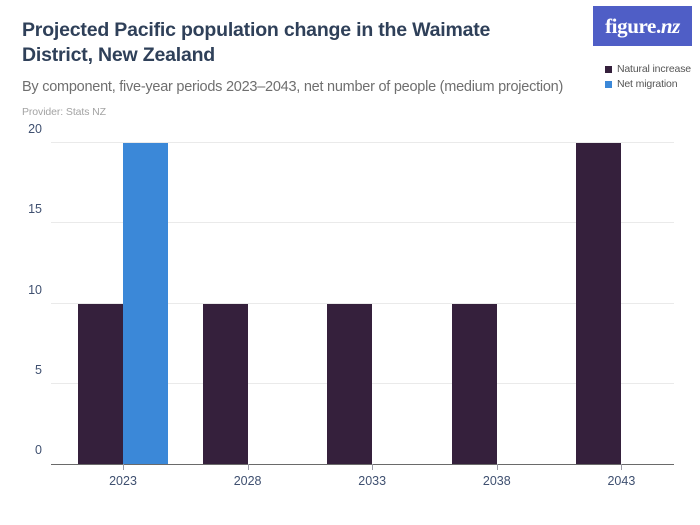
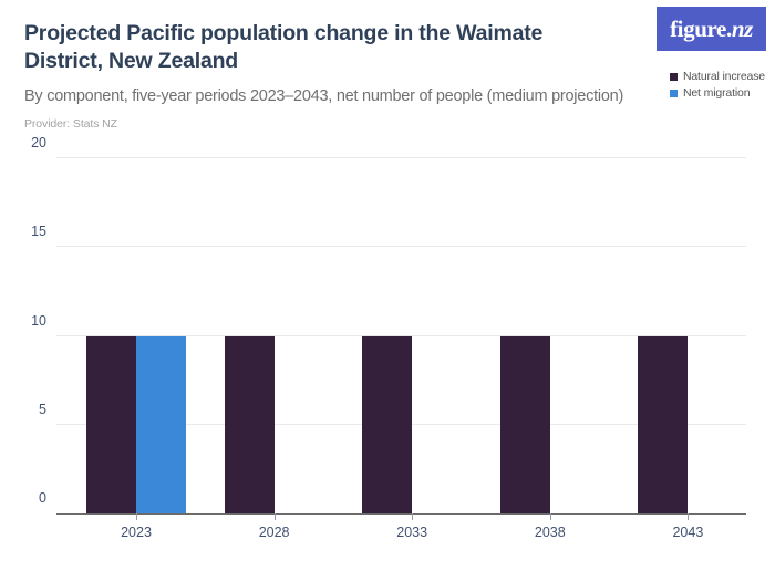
Net migration/2023: 20 -> 10
Natural increase/2043: 20 -> 10
